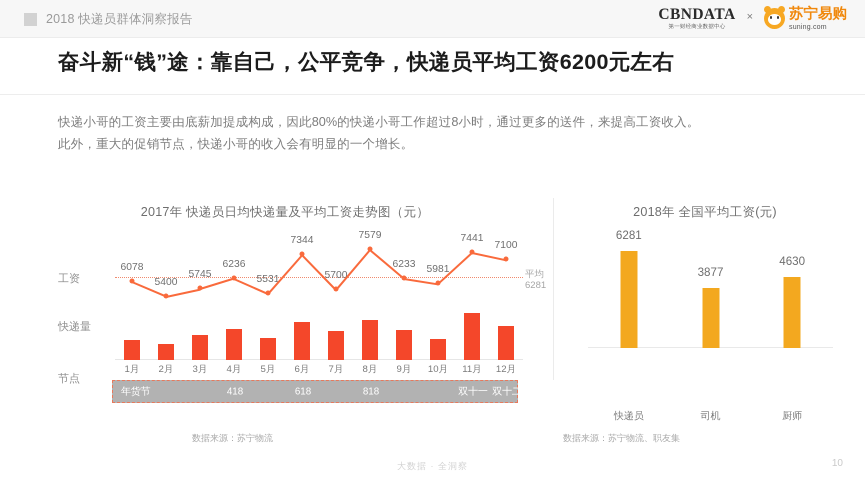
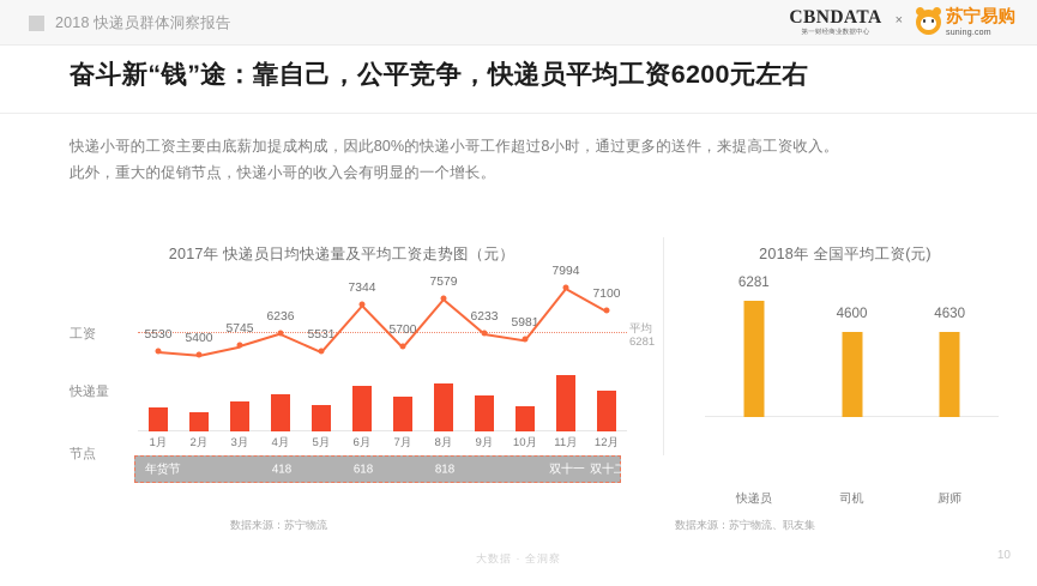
2017年 快递员日均快递量及平均工资走势图（元）/1月: 6078 -> 5530
2017年 快递员日均快递量及平均工资走势图（元）/11月: 7441 -> 7994
2018年 全国平均工资(元)/司机: 3877 -> 4600
